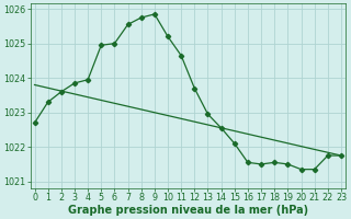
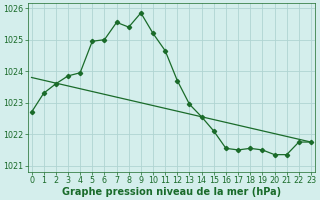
8: 1025.75 -> 1025.40
